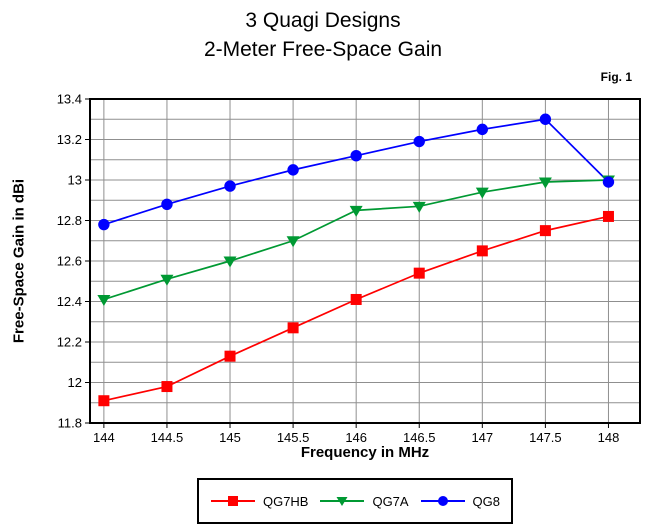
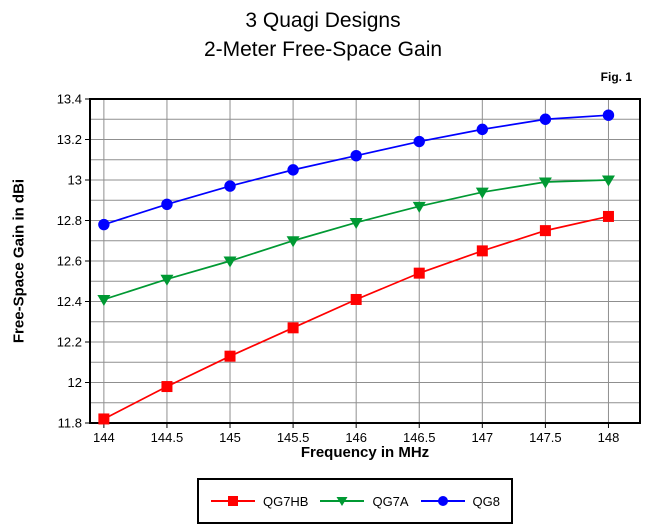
QG7HB/144: 11.91 -> 11.82
QG7A/146: 12.85 -> 12.79
QG8/148: 12.99 -> 13.32
